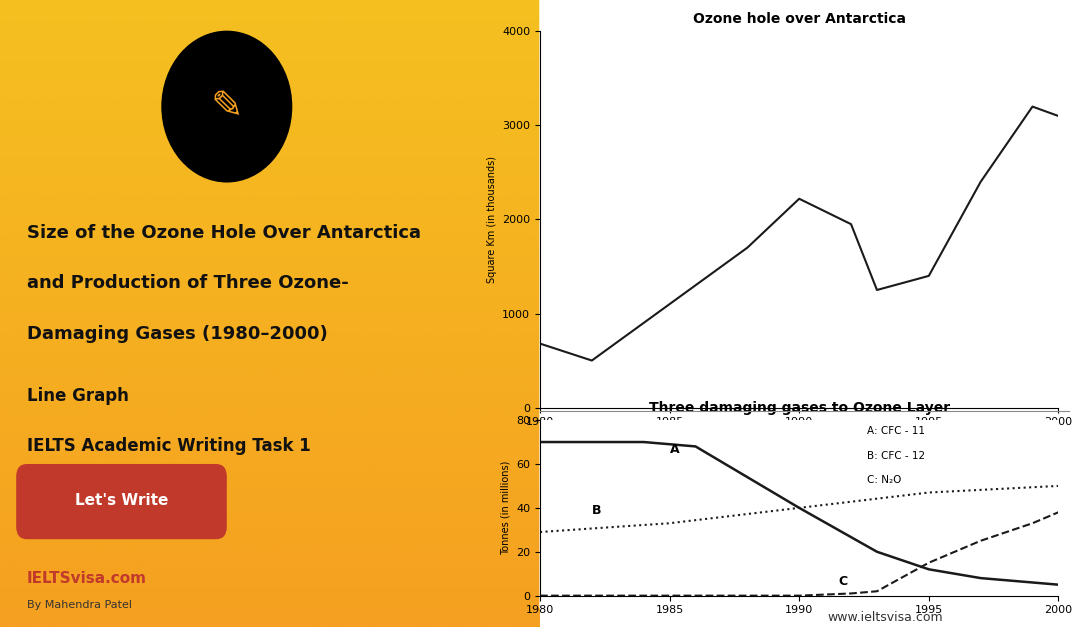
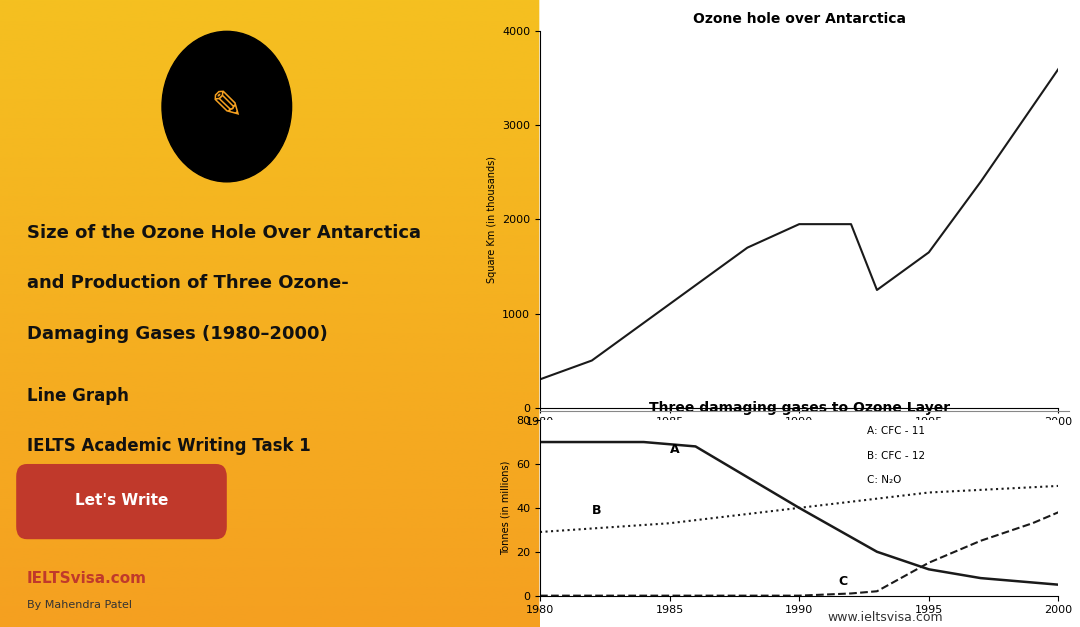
Ozone hole over Antarctica/1980: 680 -> 300
Ozone hole over Antarctica/1990: 2220 -> 1950
Ozone hole over Antarctica/1995: 1400 -> 1650
Ozone hole over Antarctica/2000: 3100 -> 3600
